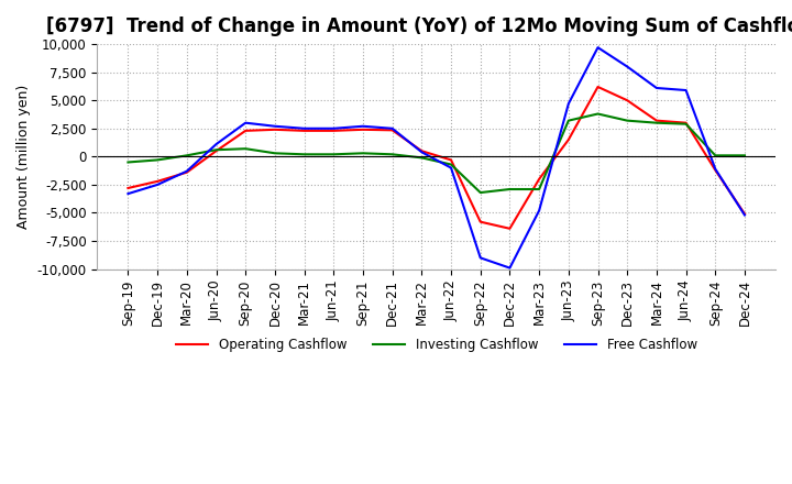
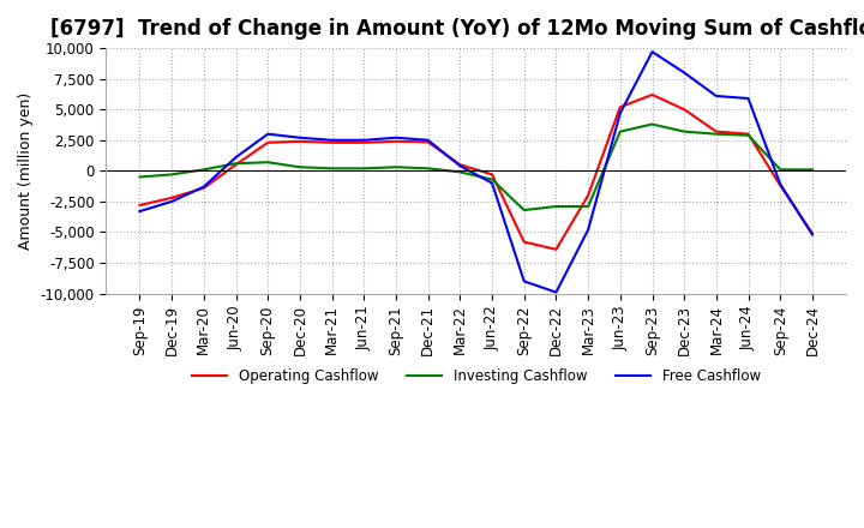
Operating Cashflow/Jun-23: 1,500 -> 5,200
